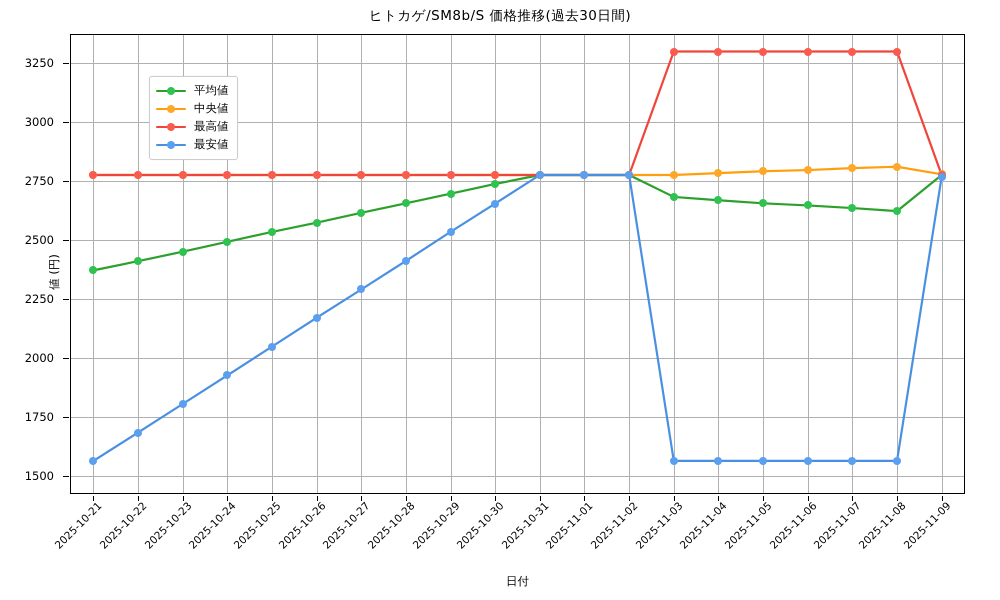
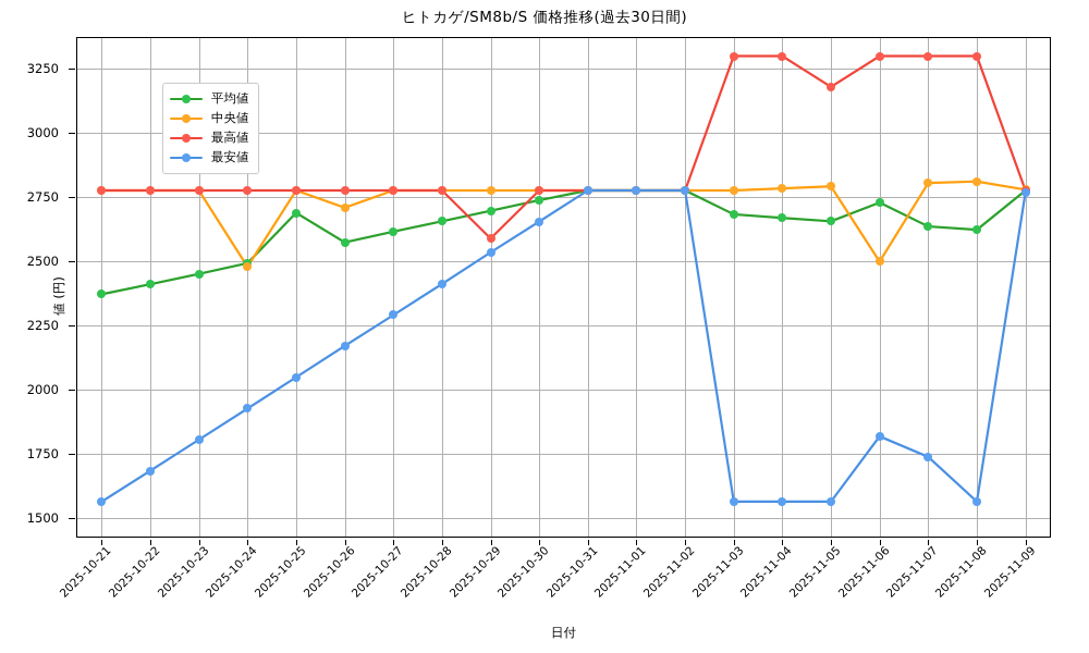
中央値/2025-10-24: 2780 -> 2480
平均値/2025-10-25: 2540 -> 2690
中央値/2025-10-26: 2780 -> 2710
最高値/2025-10-29: 2780 -> 2590
最高値/2025-11-05: 3300 -> 3180
平均値/2025-11-06: 2650 -> 2730
中央値/2025-11-06: 2800 -> 2500
最安値/2025-11-06: 1570 -> 1820
最安値/2025-11-07: 1570 -> 1740
